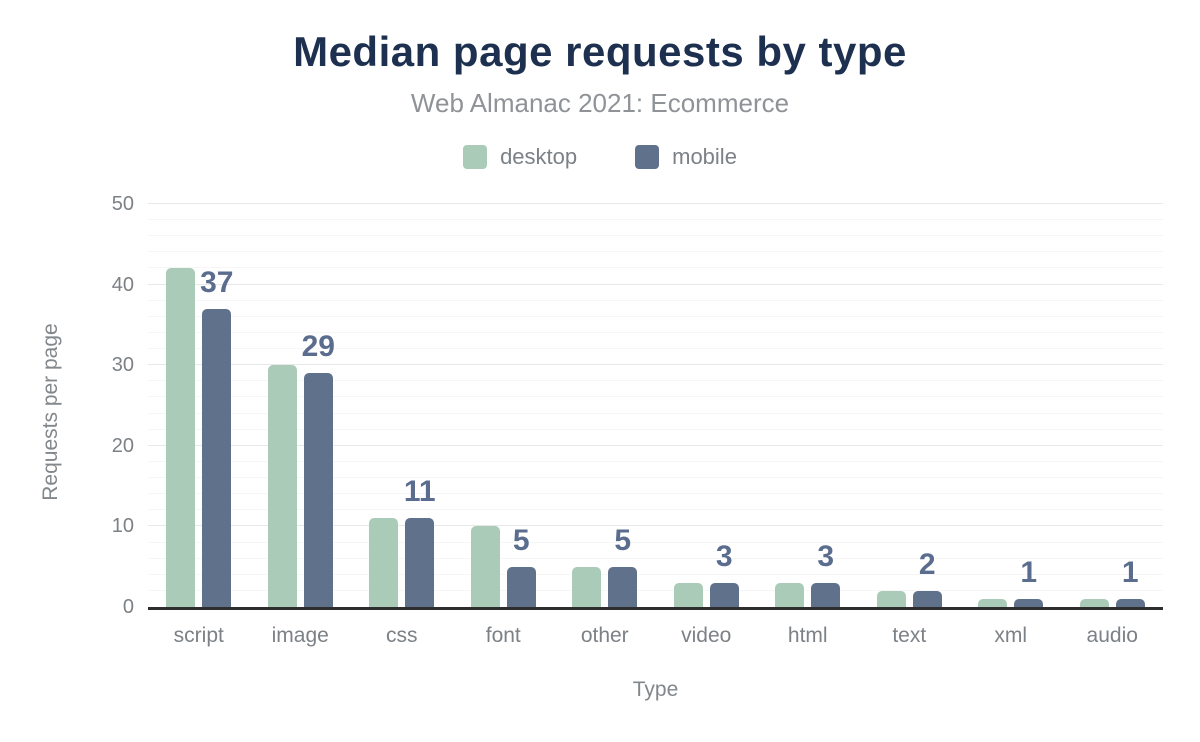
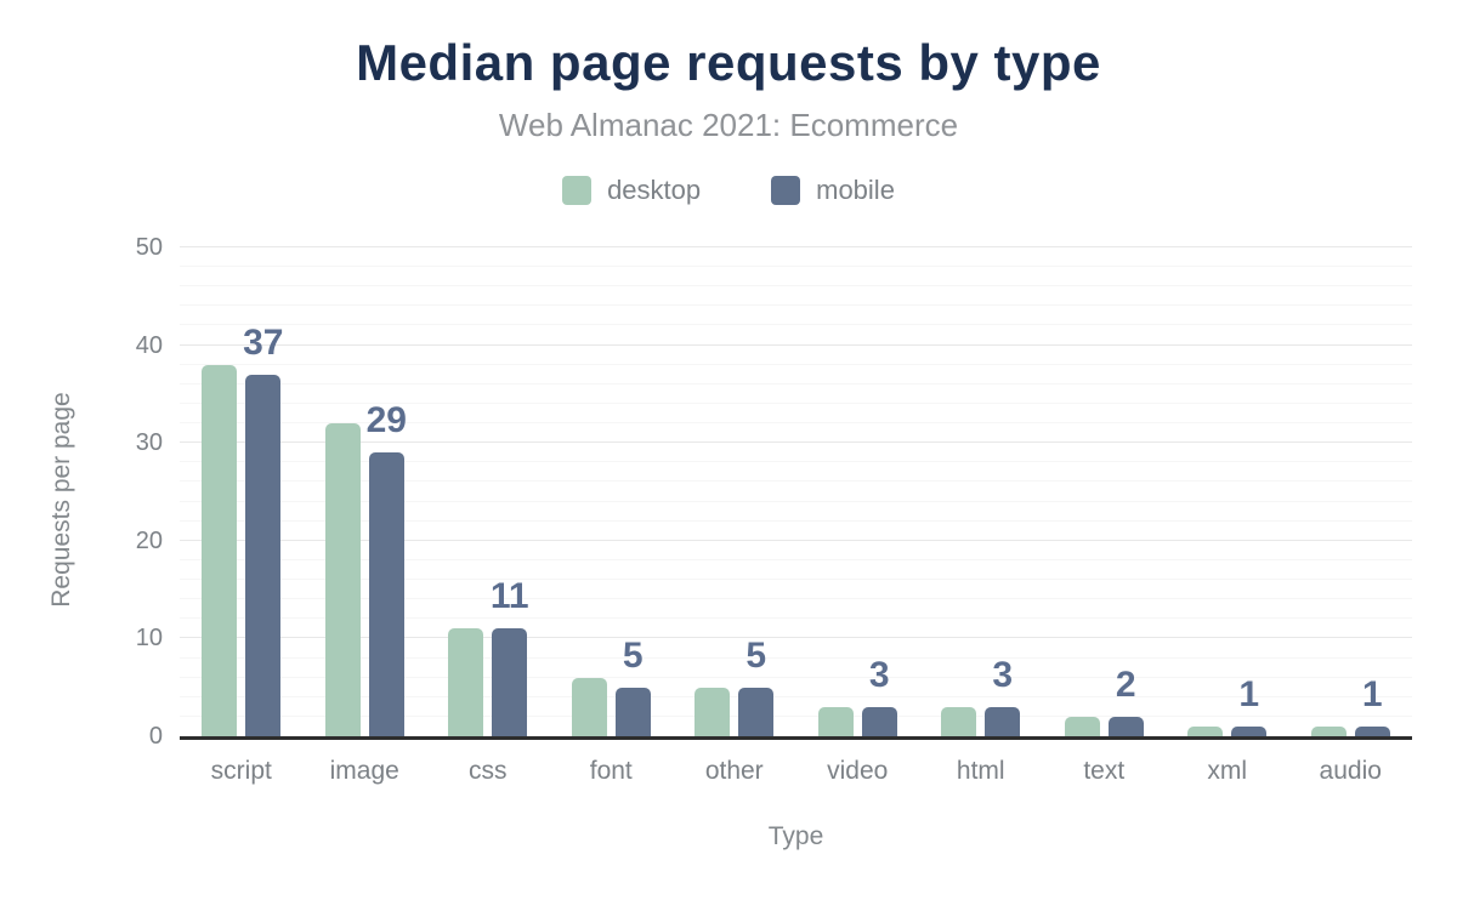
desktop/script: 42 -> 38
desktop/image: 30 -> 32
desktop/font: 10 -> 6
